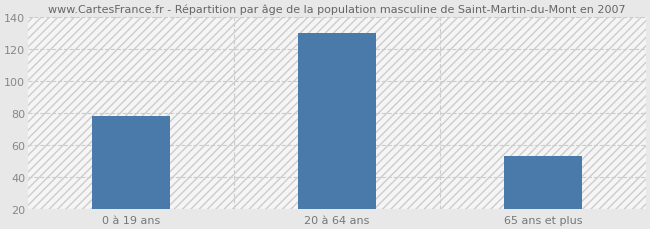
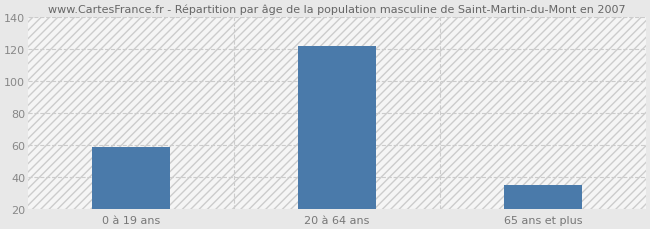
0 à 19 ans: 78 -> 59
20 à 64 ans: 130 -> 122
65 ans et plus: 53 -> 35
